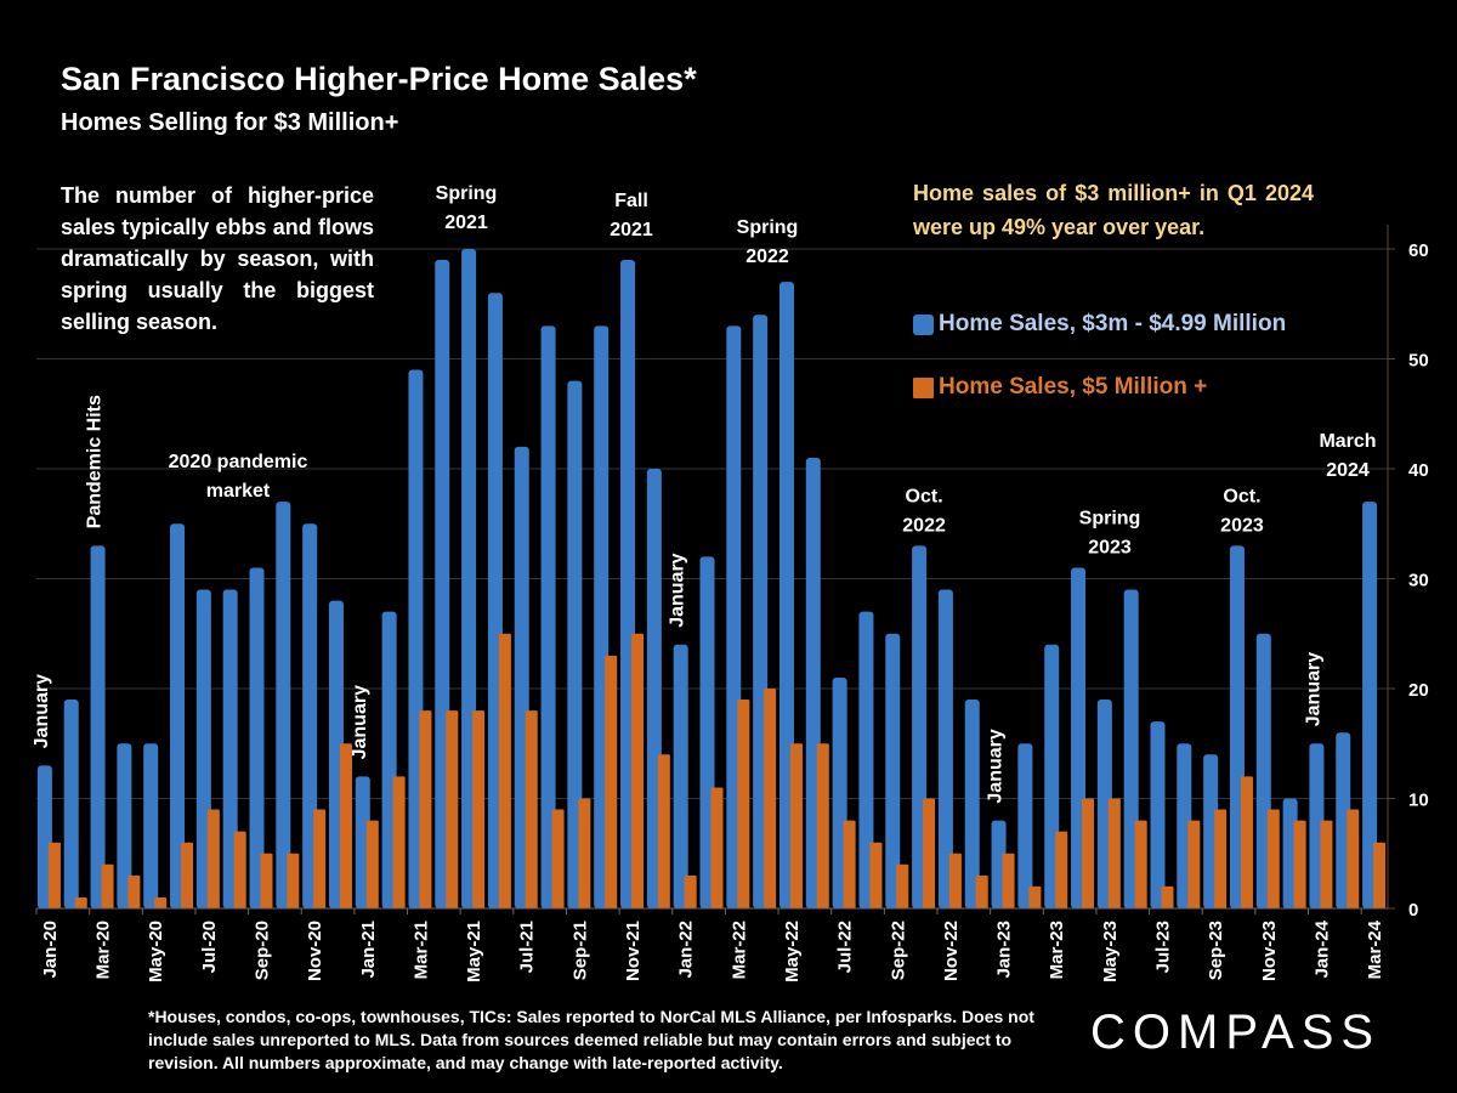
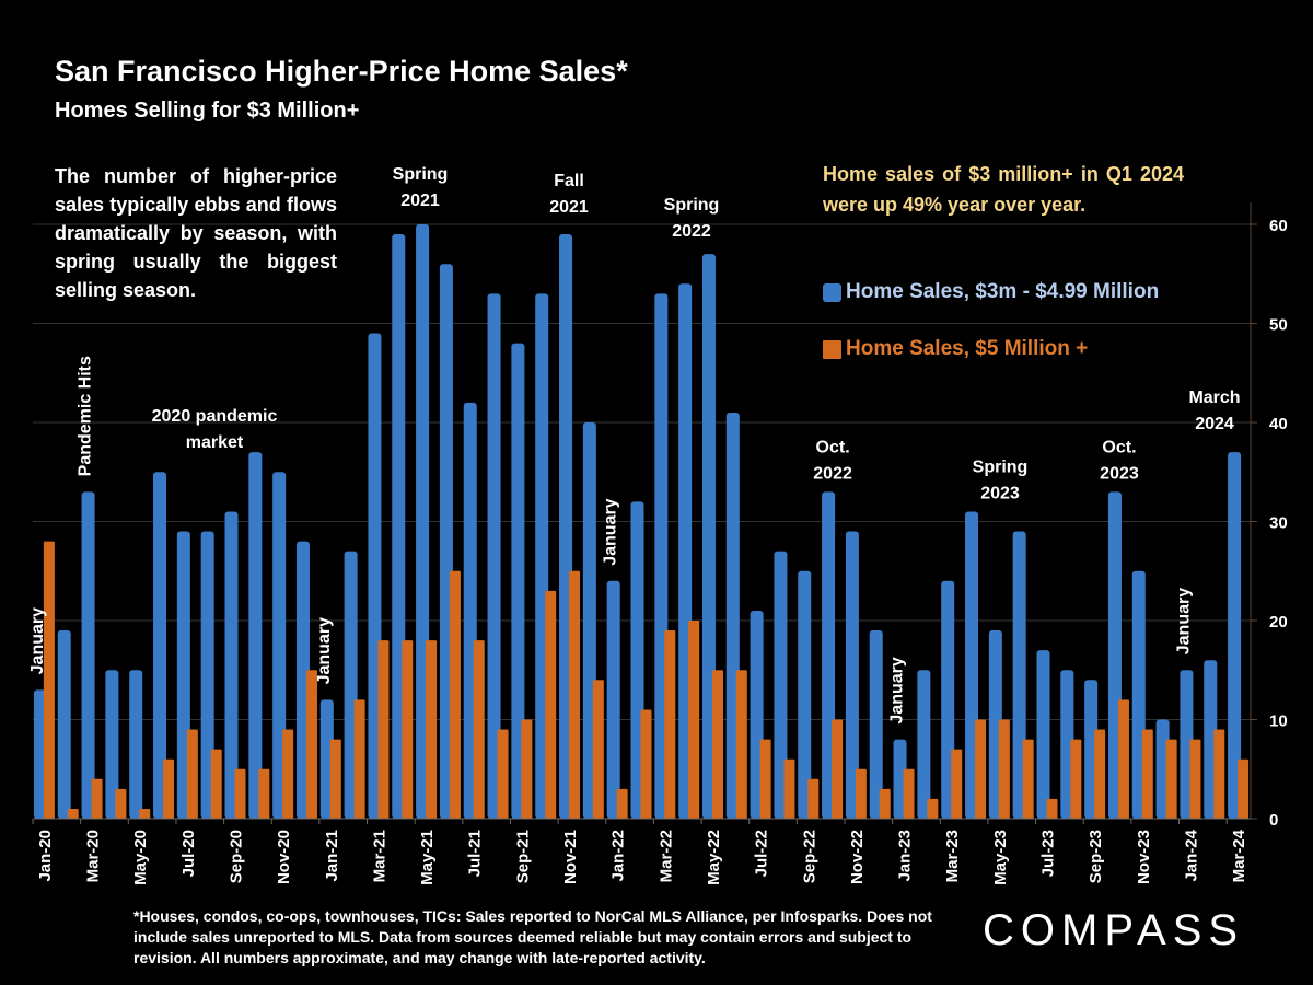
Home Sales, $5 Million +/Jan-20: 6 -> 28
